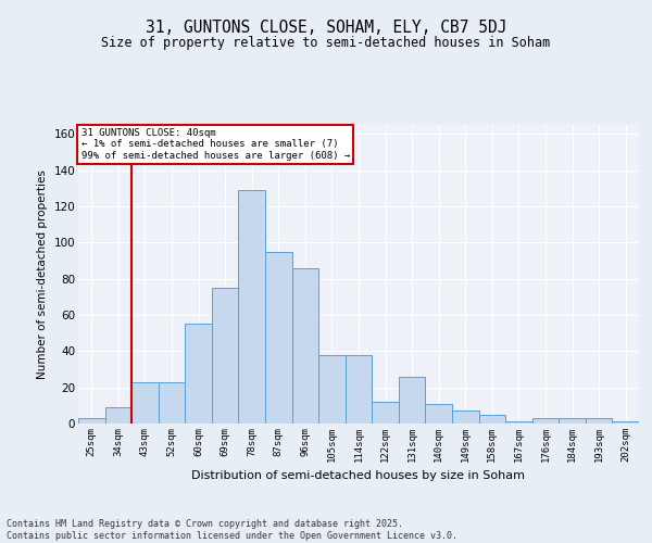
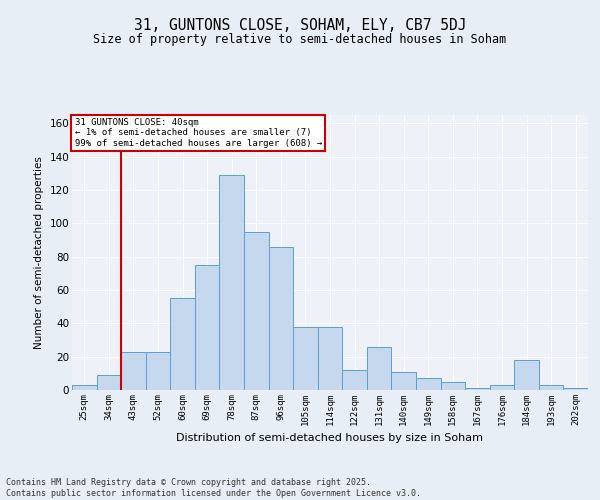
184sqm: 3 -> 18
